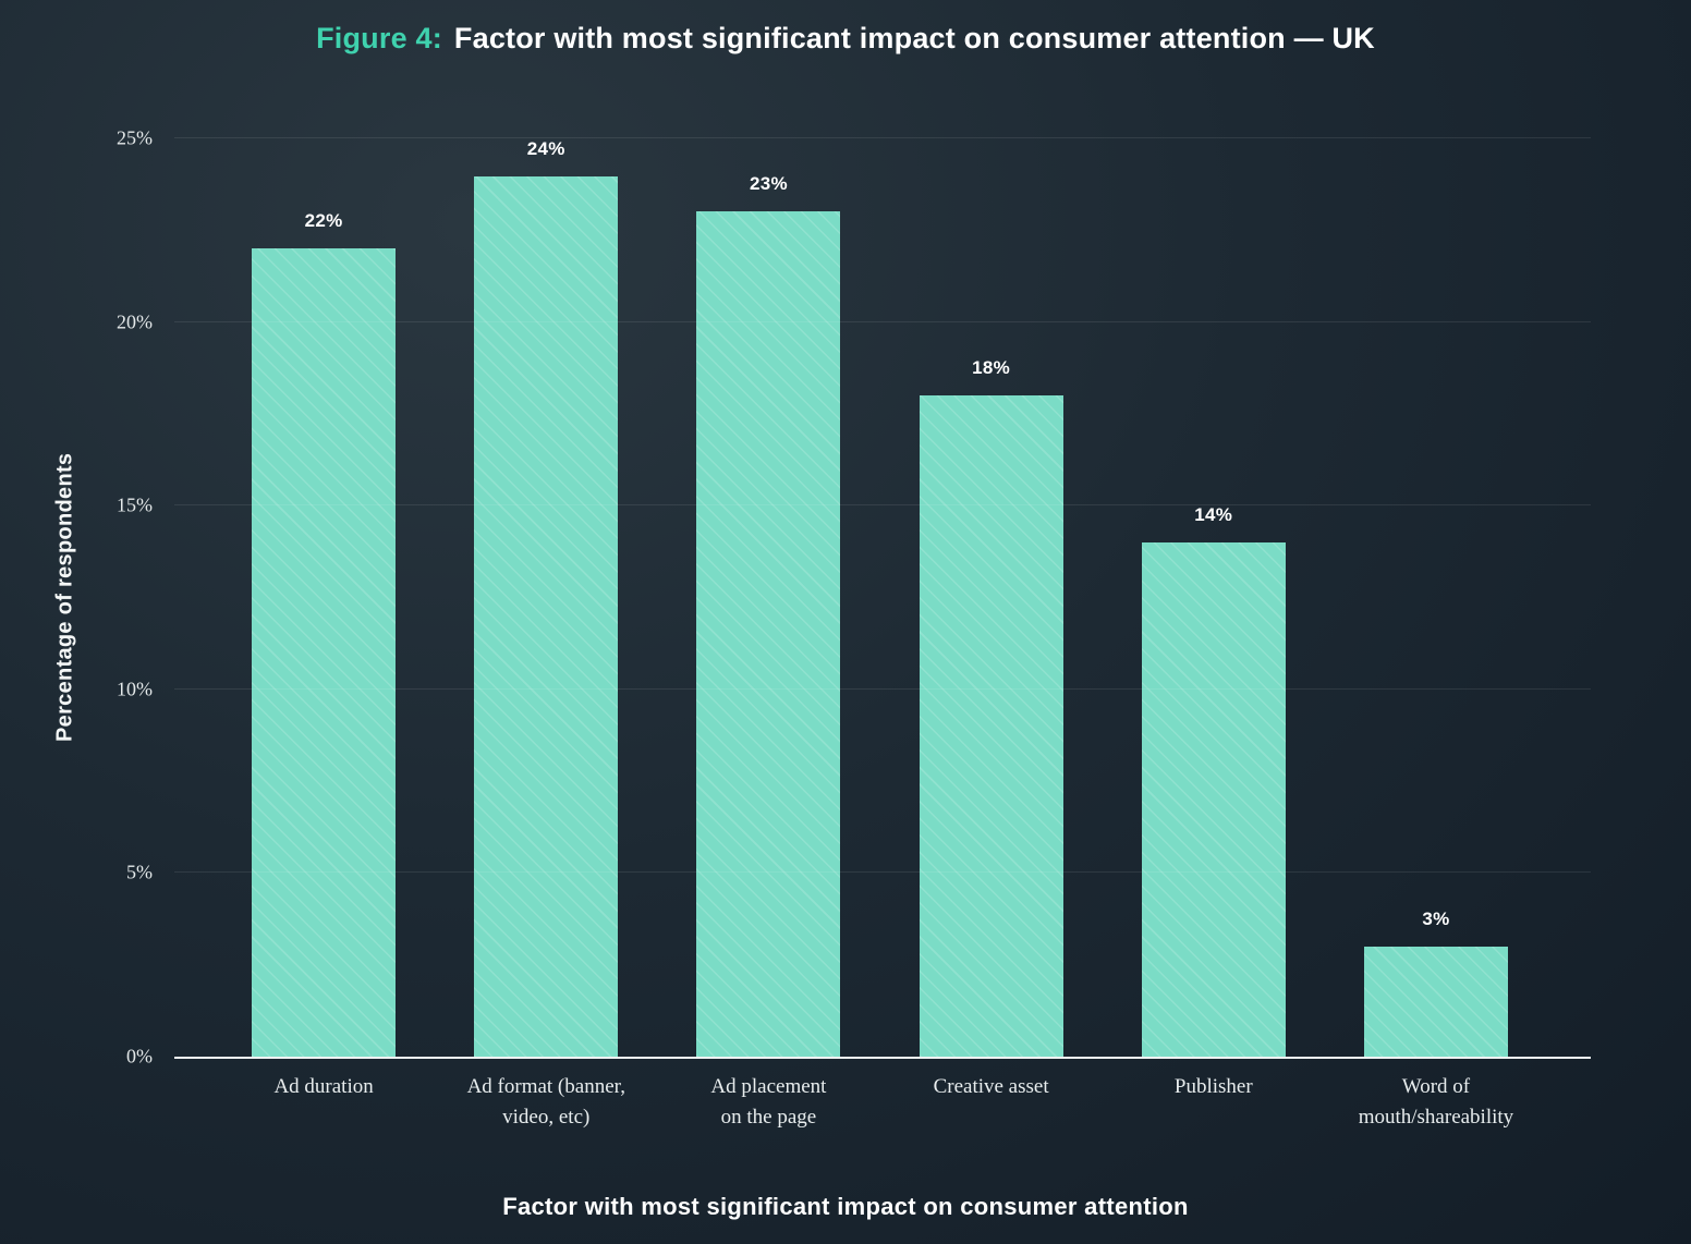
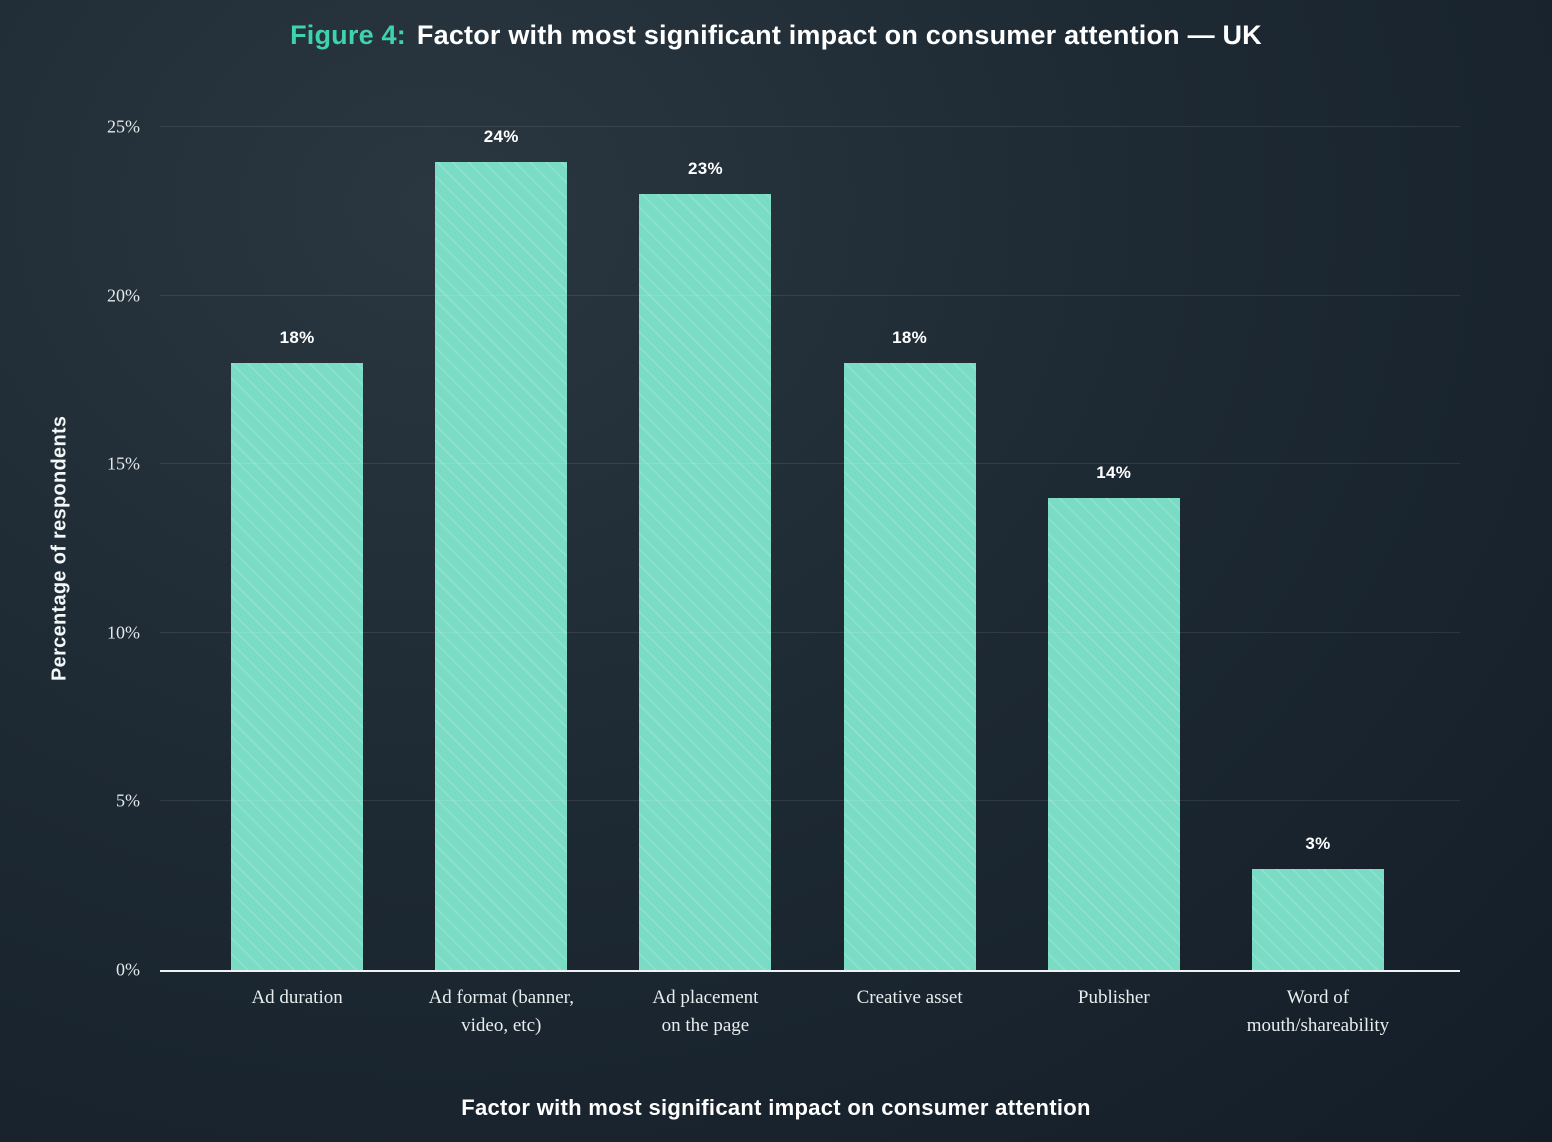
Ad duration: 22% -> 18%
